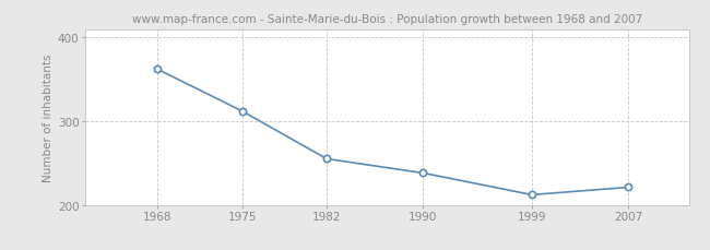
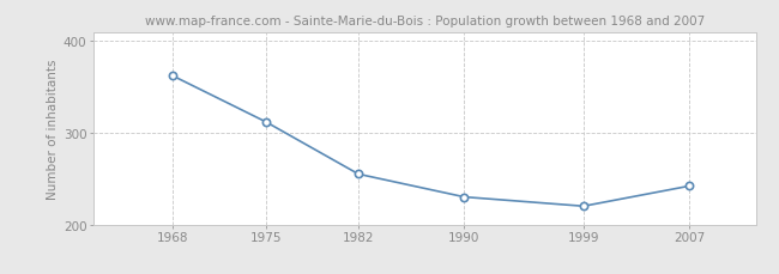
1990: 238 -> 230
1999: 212 -> 220
2007: 221 -> 242
